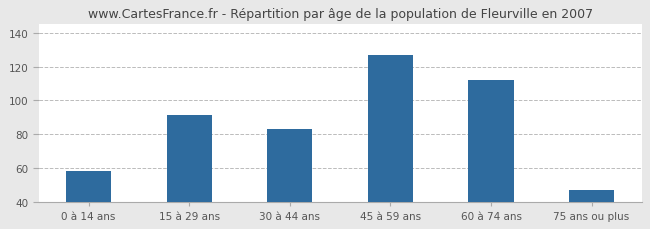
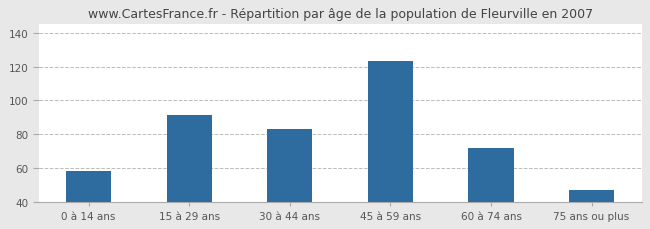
45 à 59 ans: 127 -> 123
60 à 74 ans: 112 -> 72
